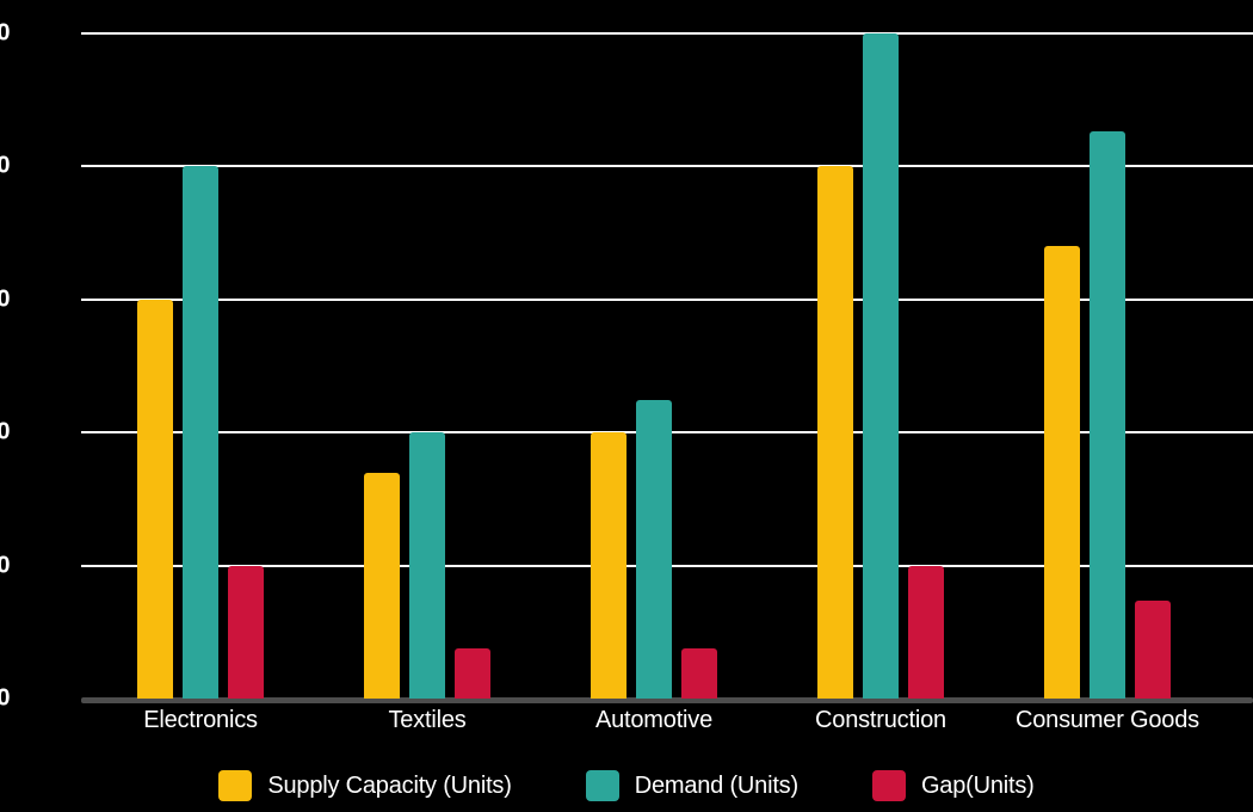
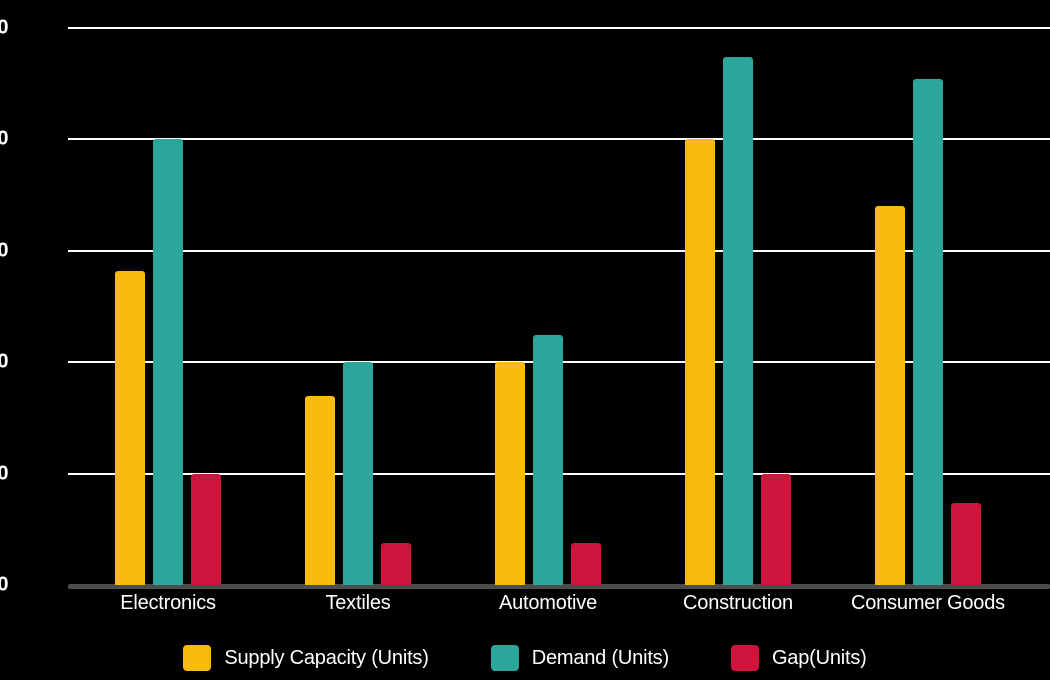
Supply Capacity (Units)/Electronics: 15000 -> 14100
Demand (Units)/Construction: 25000 -> 23700
Demand (Units)/Consumer Goods: 21300 -> 22700
